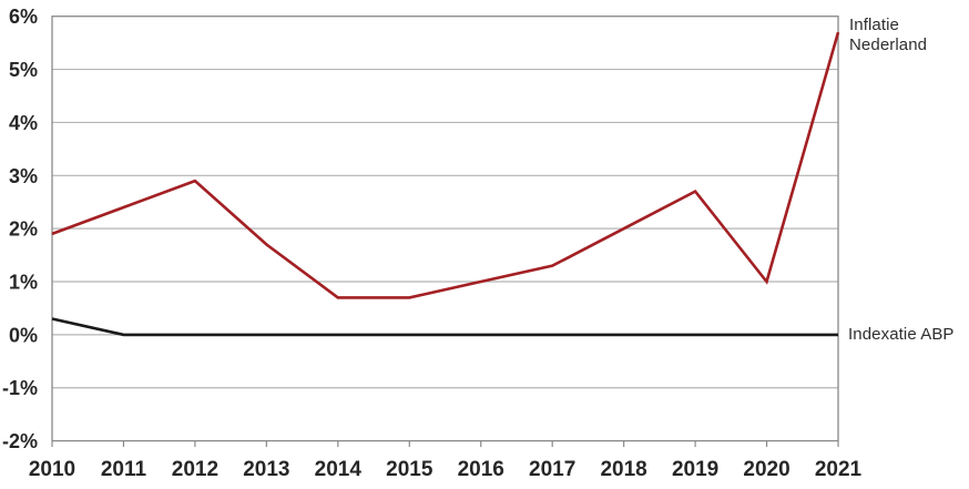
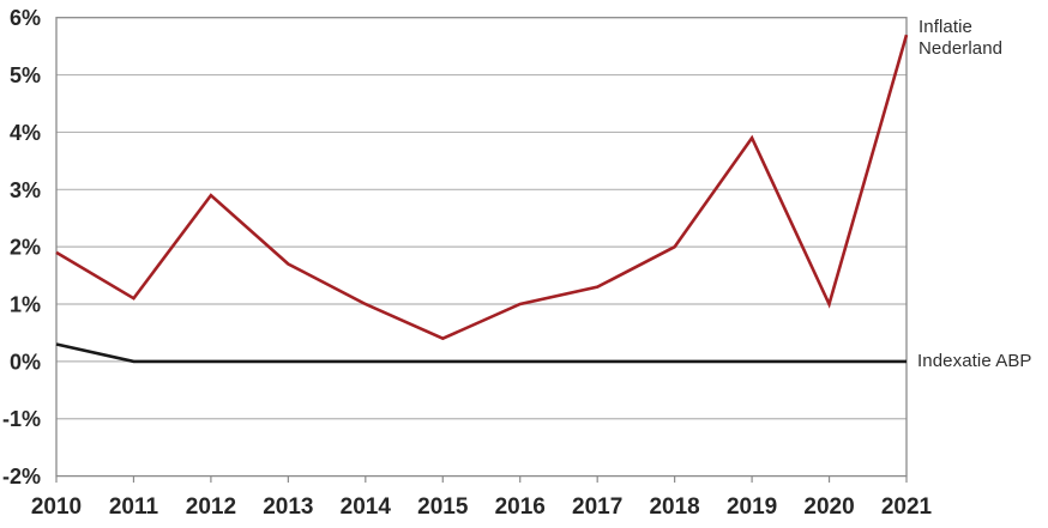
Inflatie Nederland/2011: 2.4% -> 1.1%
Inflatie Nederland/2014: 0.7% -> 1.0%
Inflatie Nederland/2015: 0.7% -> 0.4%
Inflatie Nederland/2019: 2.7% -> 3.9%
